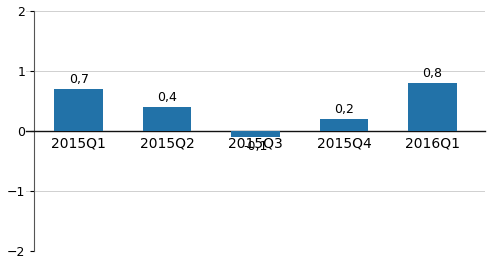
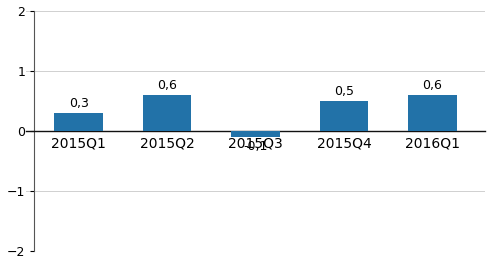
2015Q1: 0,7 -> 0,3
2015Q2: 0,4 -> 0,6
2015Q4: 0,2 -> 0,5
2016Q1: 0,8 -> 0,6
